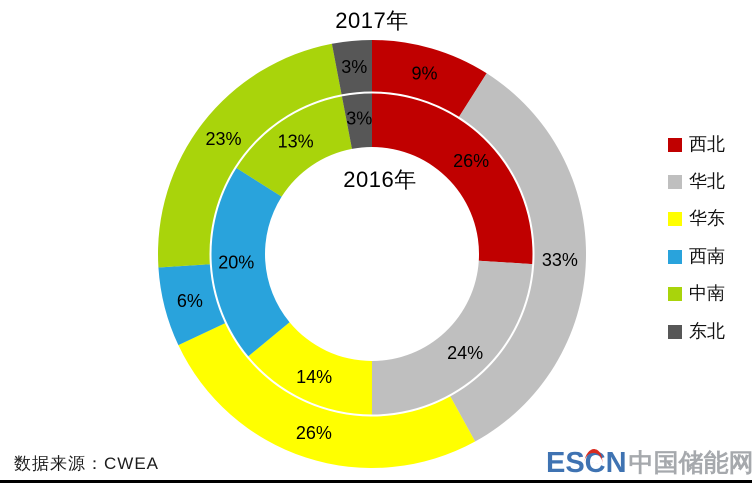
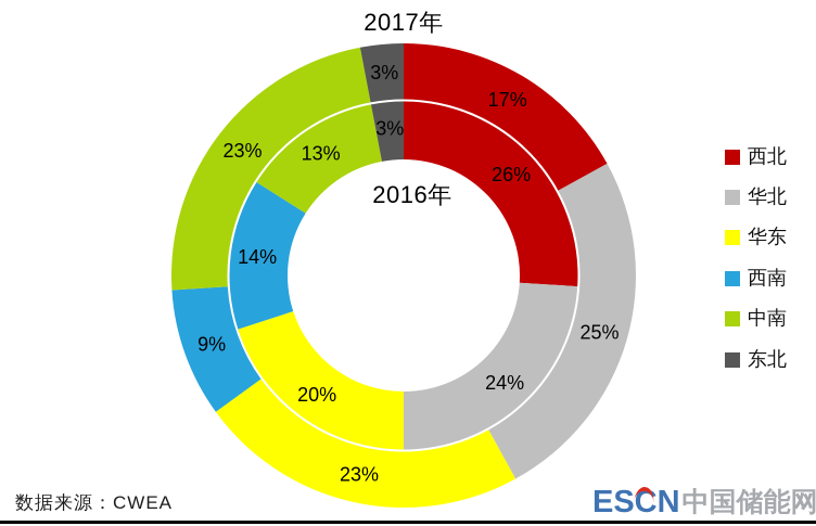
2017年/西北: 9% -> 17%
2017年/华北: 33% -> 25%
2017年/华东: 26% -> 23%
2016年/华东: 14% -> 20%
2017年/西南: 6% -> 9%
2016年/西南: 20% -> 14%
